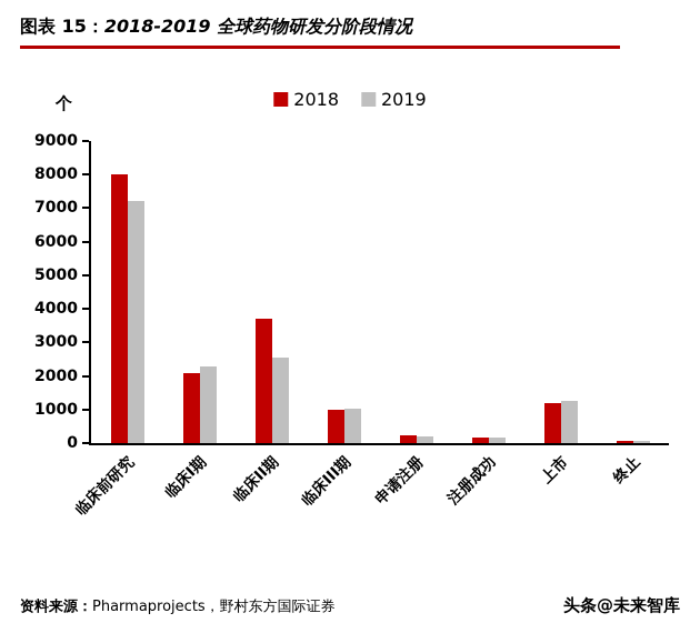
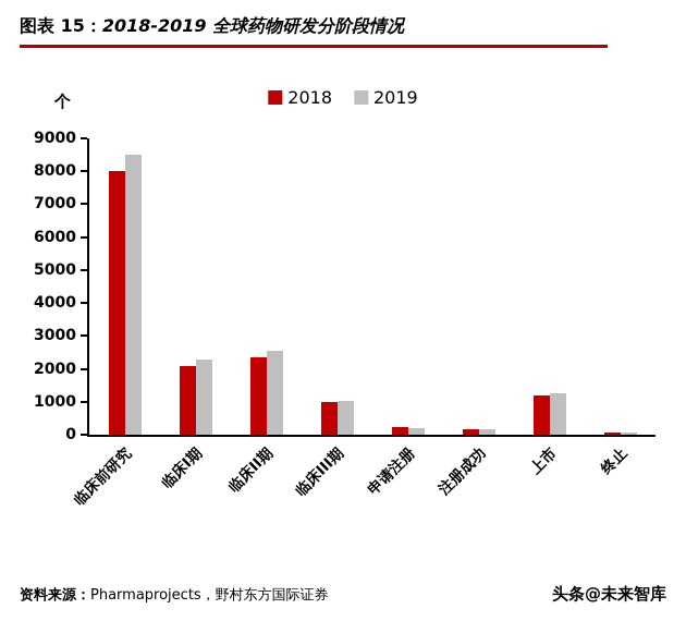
2019/临床前研究: 7200 -> 8500
2018/临床II期: 3700 -> 2400
